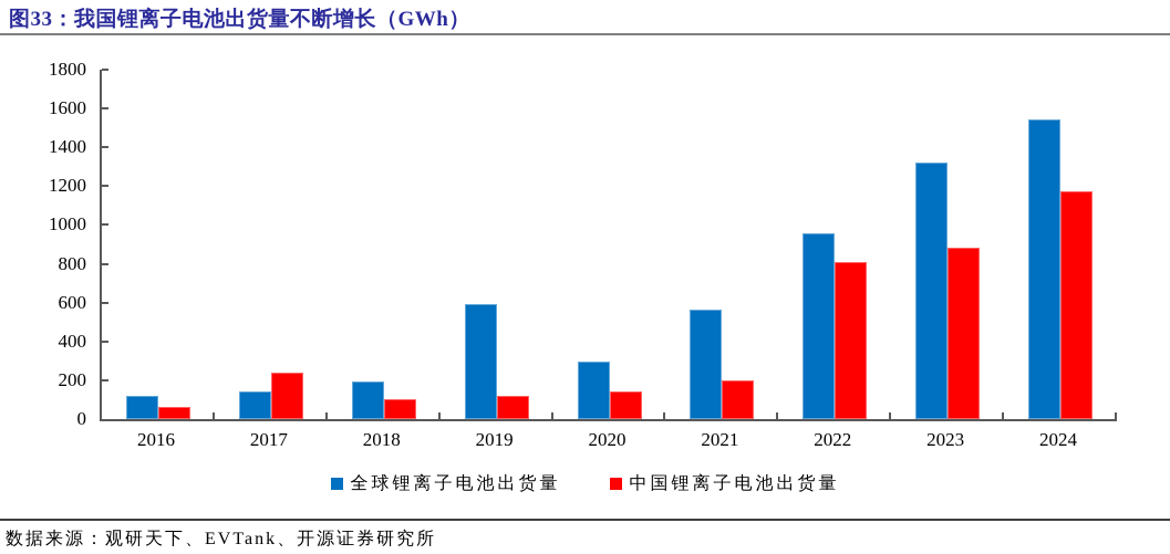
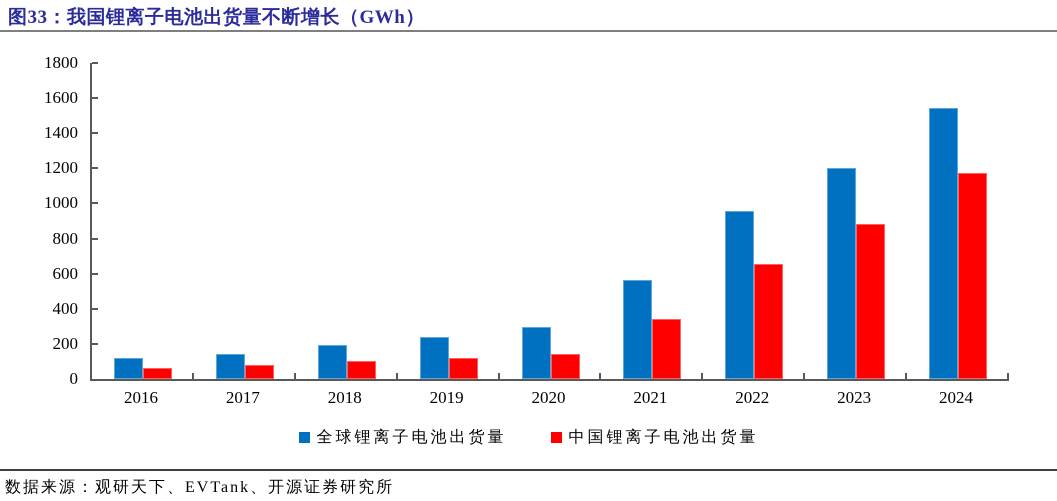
中国锂离子电池出货量/2017: 240 -> 80
全球锂离子电池出货量/2019: 590 -> 240
中国锂离子电池出货量/2021: 200 -> 340
中国锂离子电池出货量/2022: 810 -> 660
全球锂离子电池出货量/2023: 1320 -> 1200
